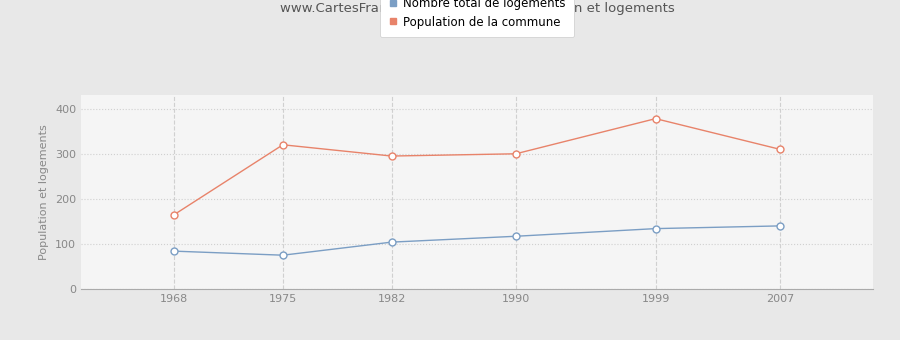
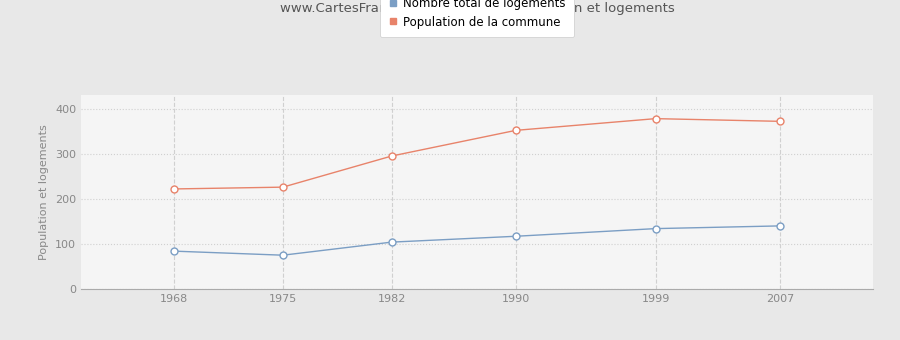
Population de la commune/1968: 165 -> 222
Population de la commune/1975: 320 -> 226
Population de la commune/1990: 300 -> 352
Population de la commune/2007: 310 -> 372
